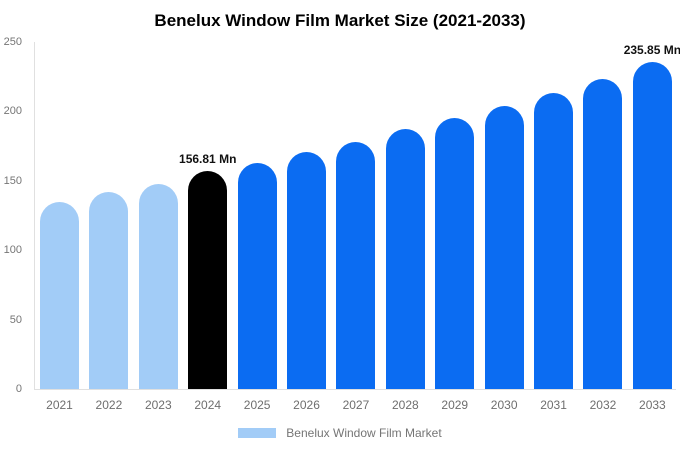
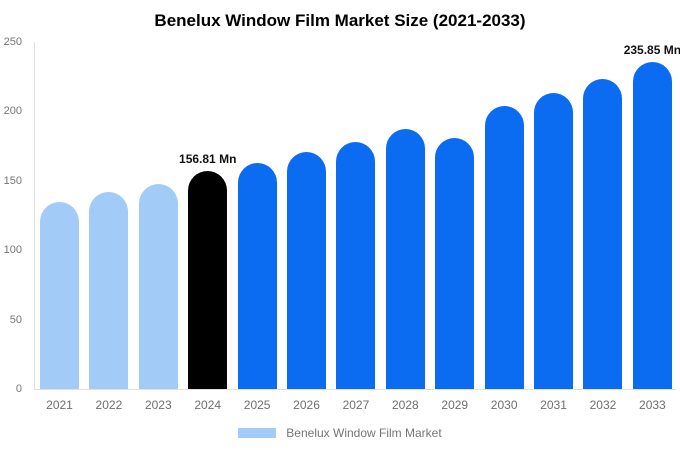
2029: 195 -> 181
